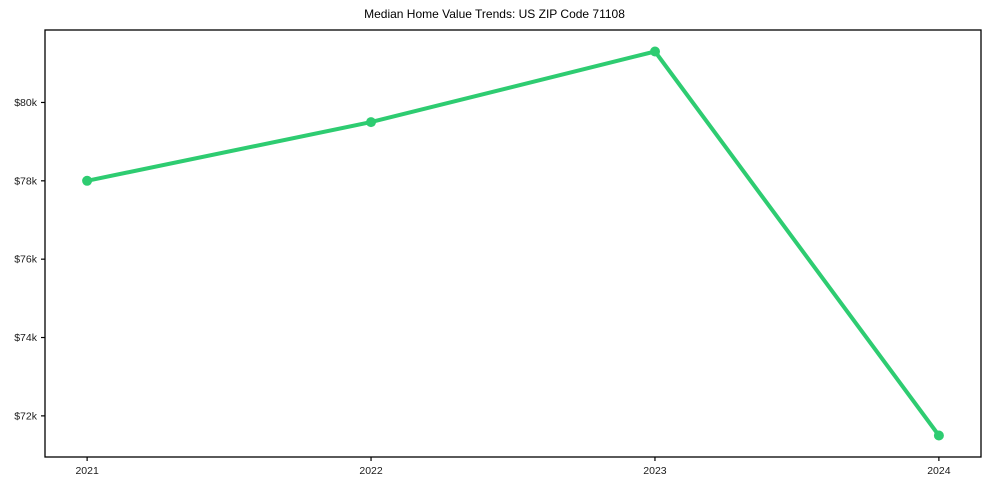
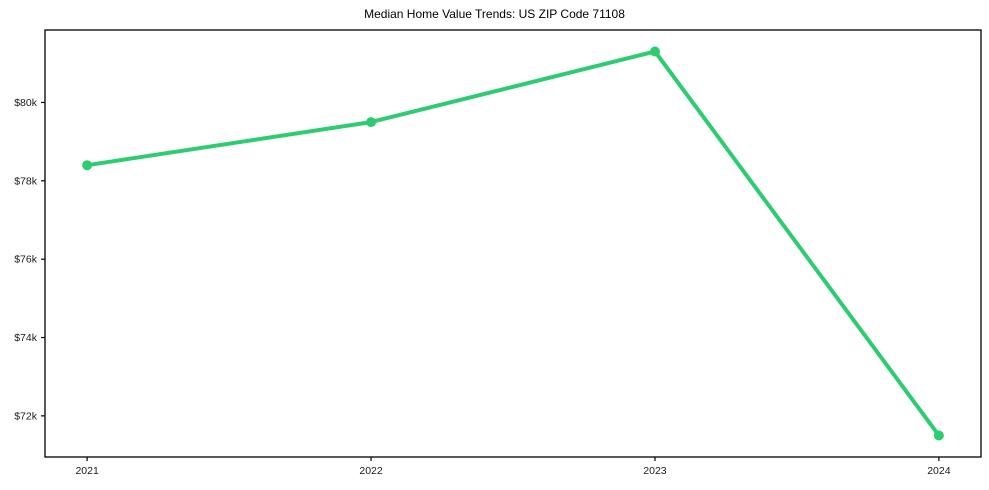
2021: $78.0k -> $78.4k
